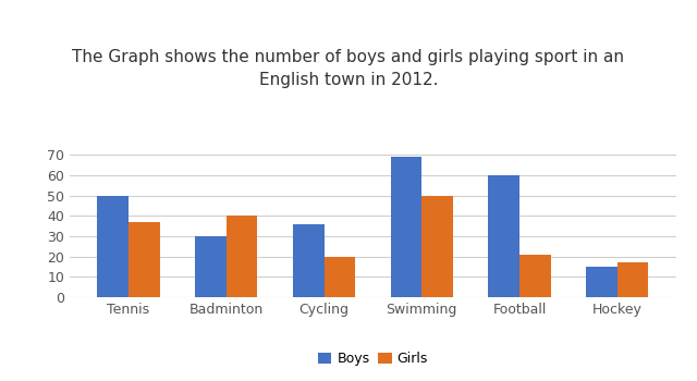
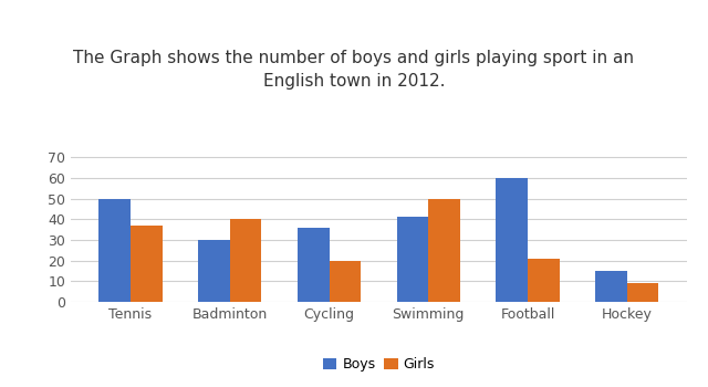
Boys/Swimming: 69 -> 41
Girls/Hockey: 17 -> 9
